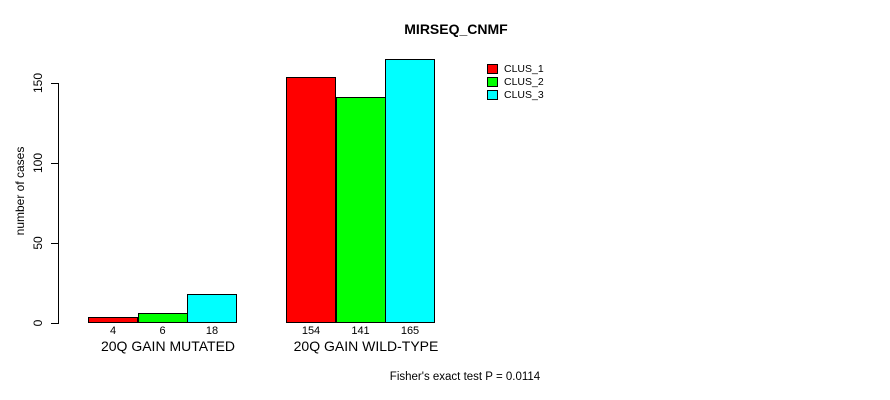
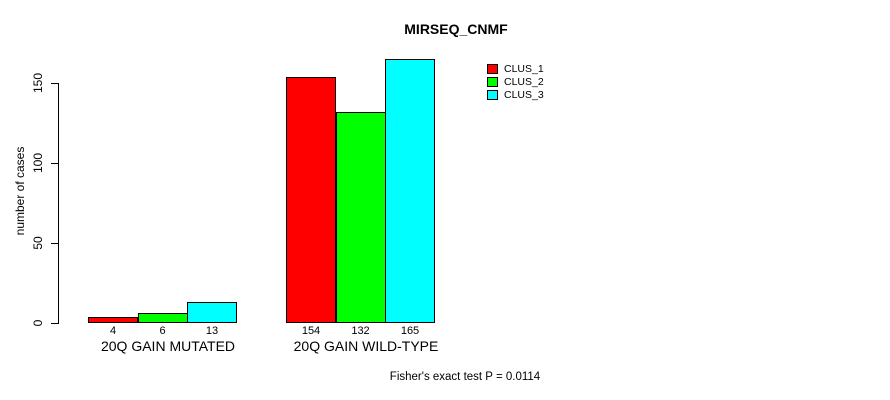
CLUS_3/20Q GAIN MUTATED: 18 -> 13
CLUS_2/20Q GAIN WILD-TYPE: 141 -> 132
